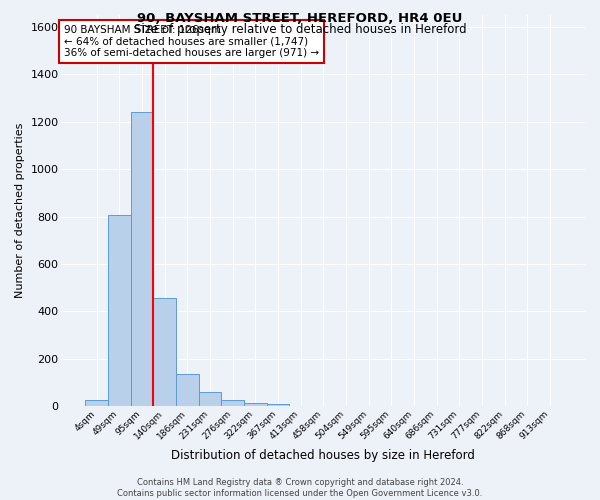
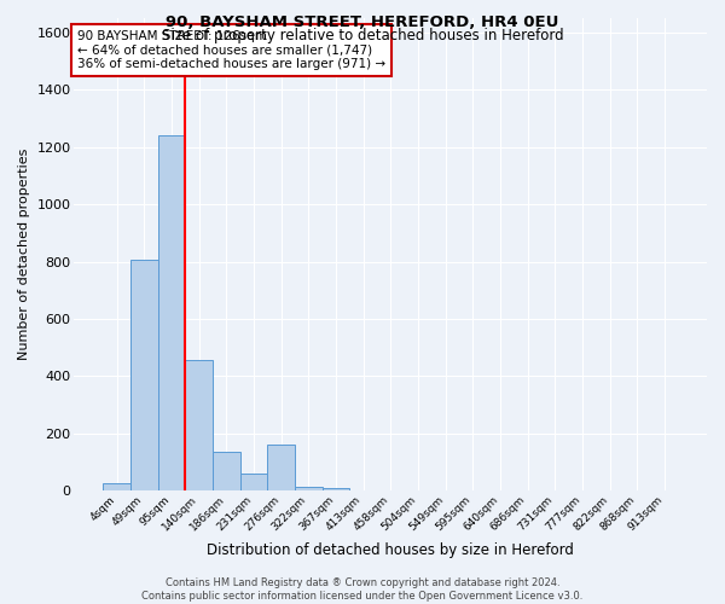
276sqm: 25 -> 160
